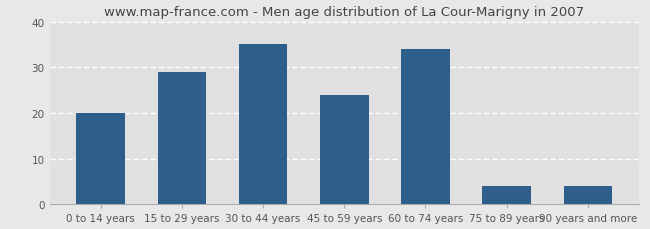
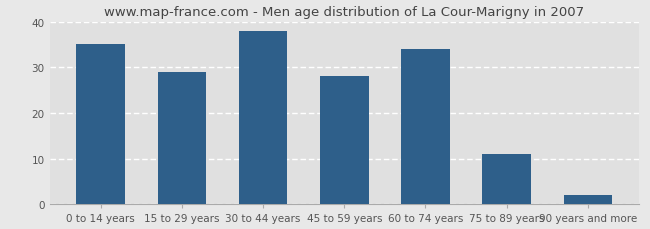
0 to 14 years: 20 -> 35
30 to 44 years: 35 -> 38
45 to 59 years: 24 -> 28
75 to 89 years: 4 -> 11
90 years and more: 4 -> 2
